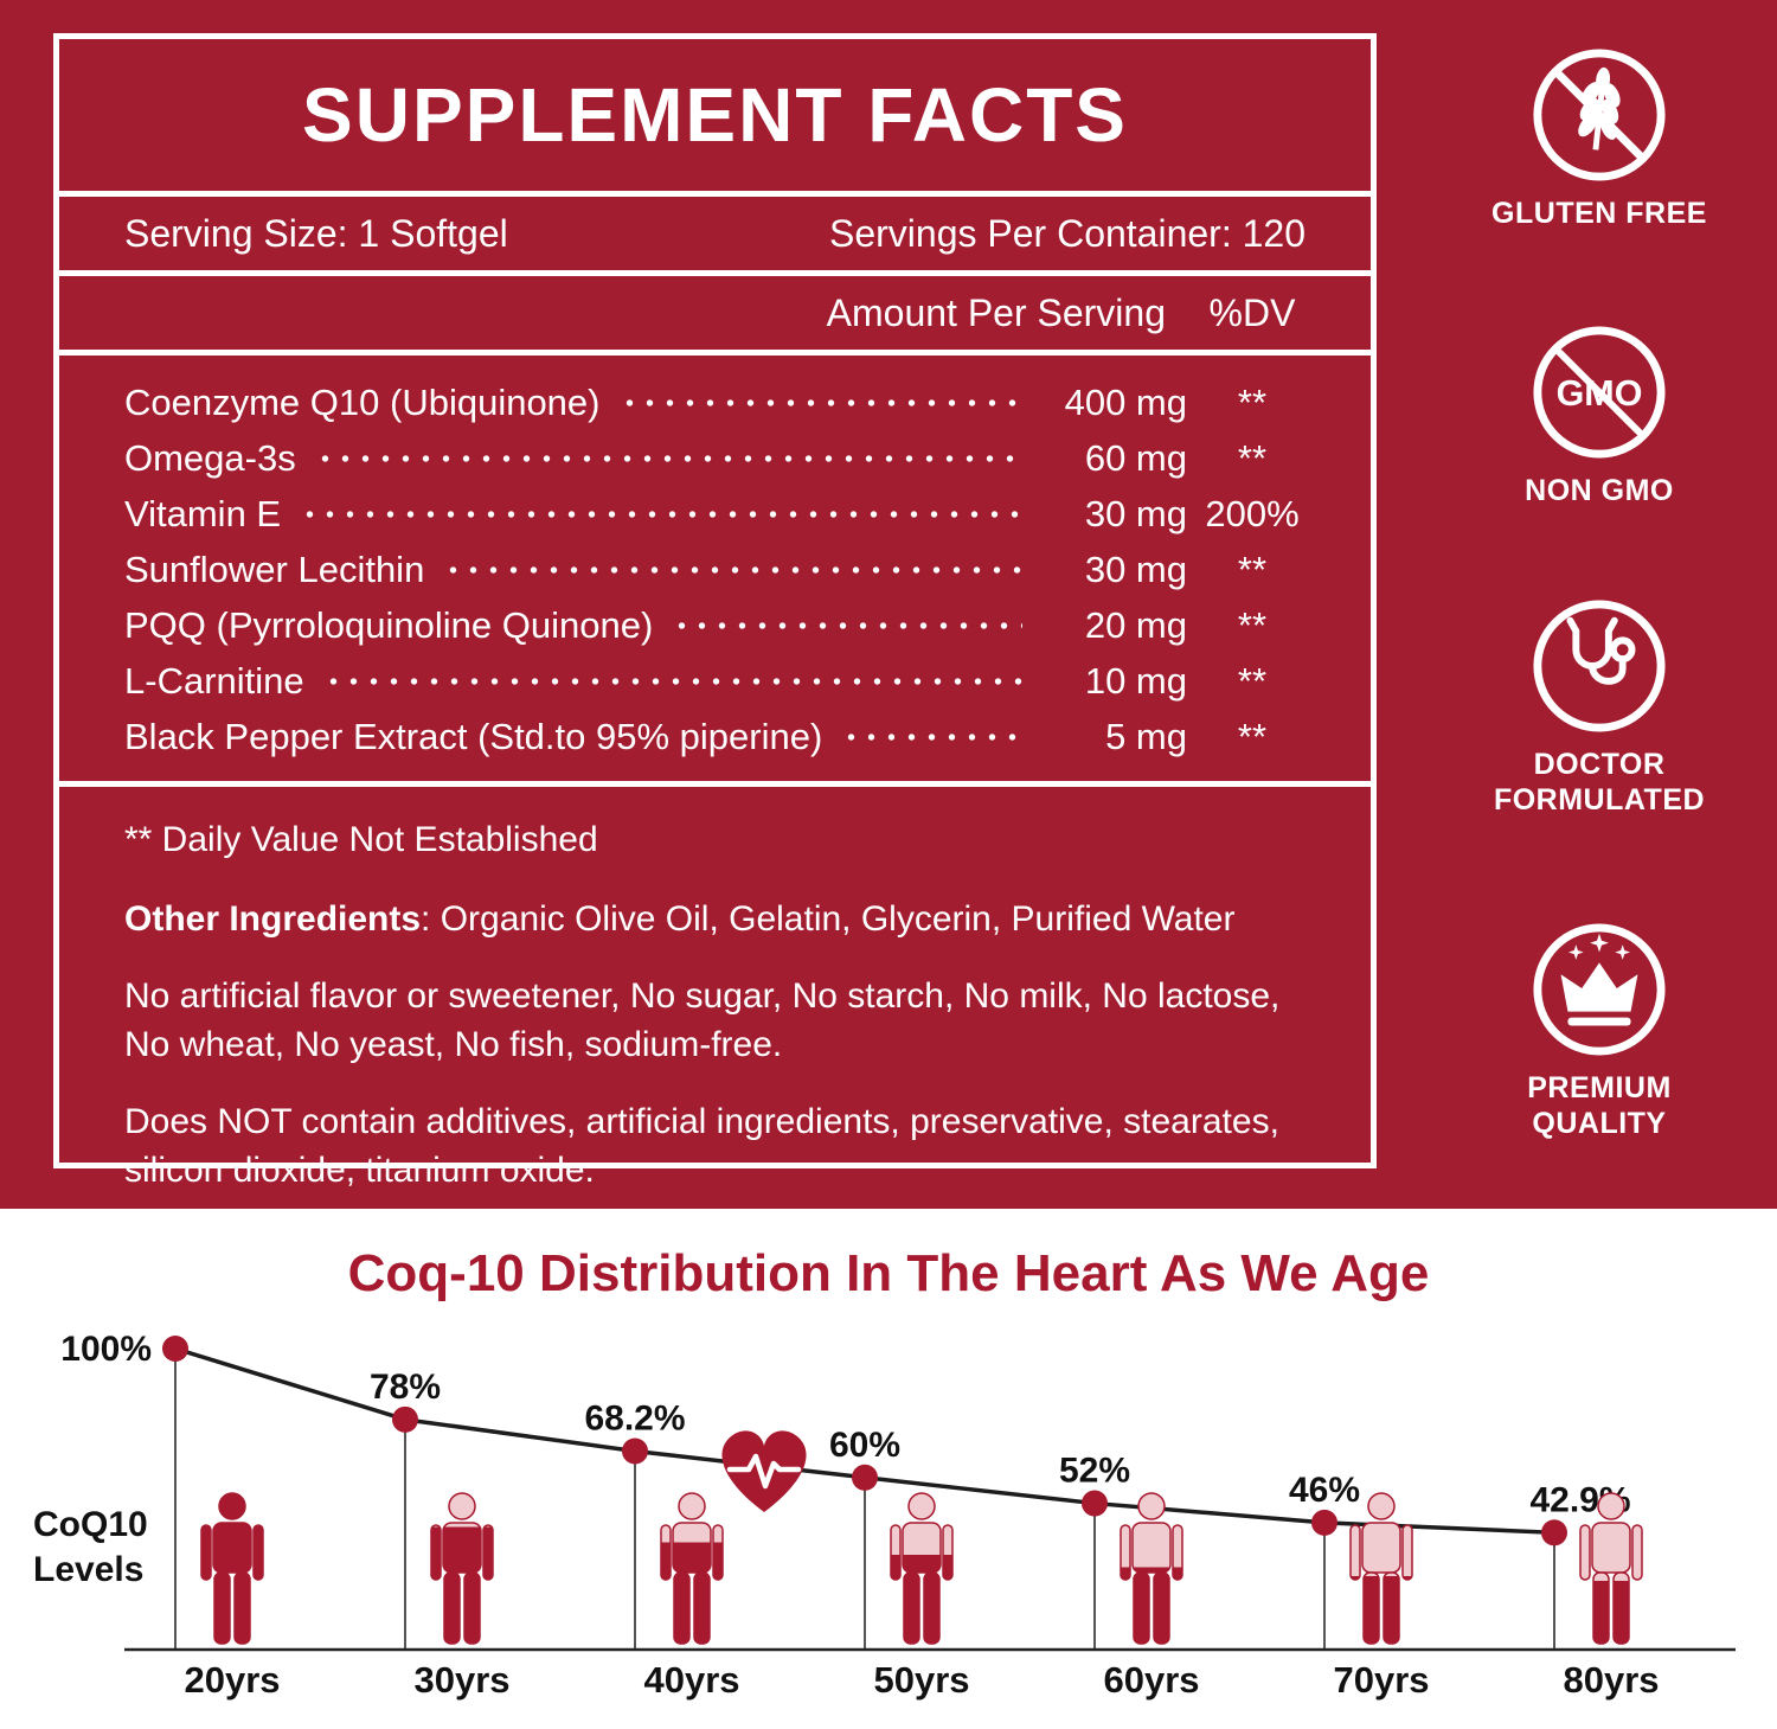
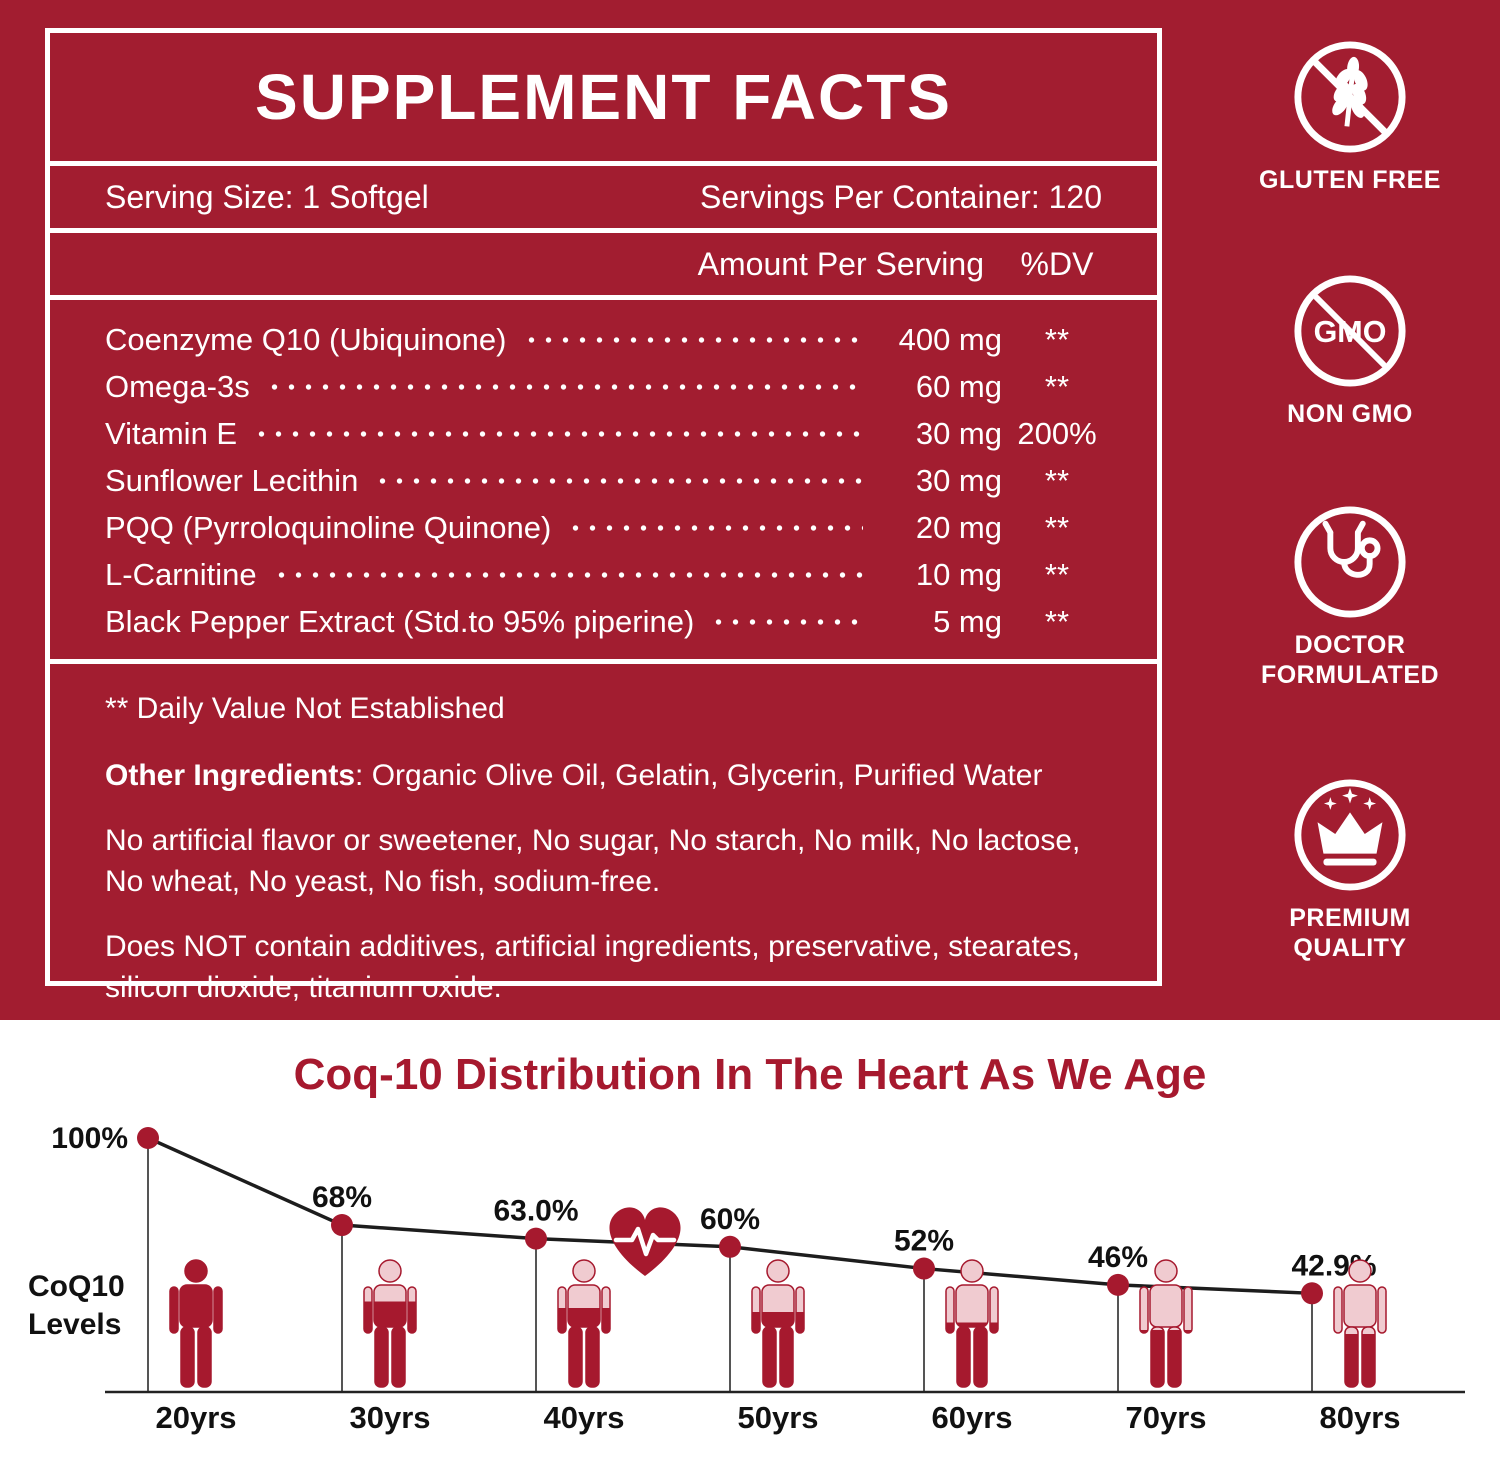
30yrs: 78% -> 68%
40yrs: 68.2% -> 63.0%
